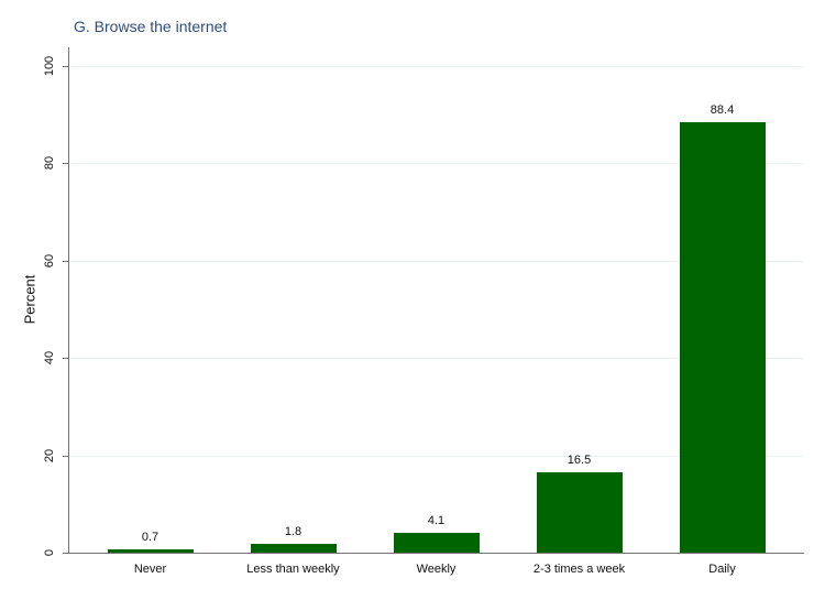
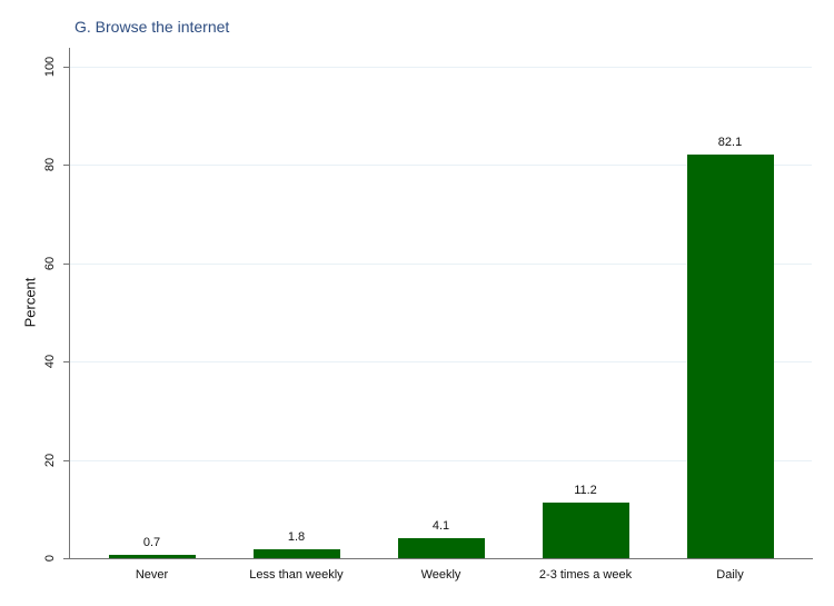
2-3 times a week: 16.5 -> 11.2
Daily: 88.4 -> 82.1
